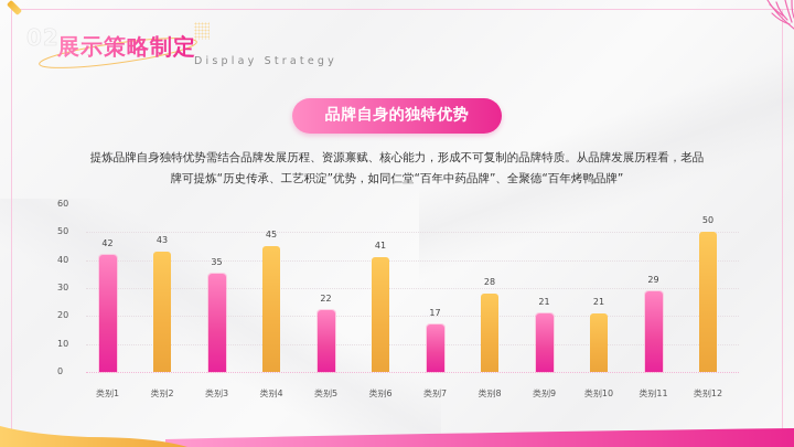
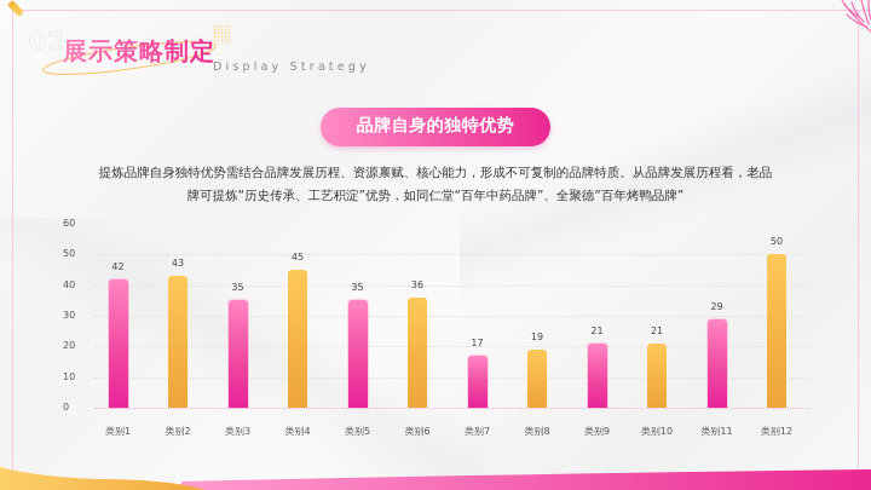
类别5: 22 -> 35
类别6: 41 -> 36
类别8: 28 -> 19
